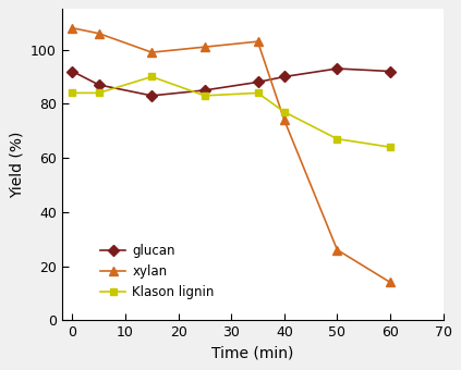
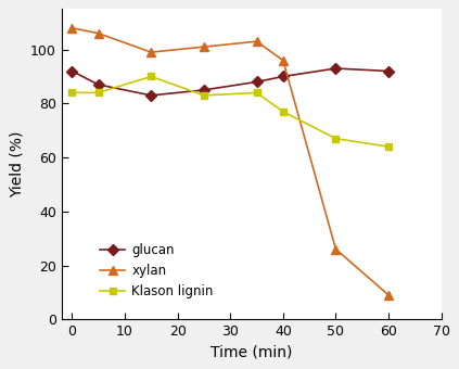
xylan/40: 74 -> 96
xylan/60: 14 -> 9
